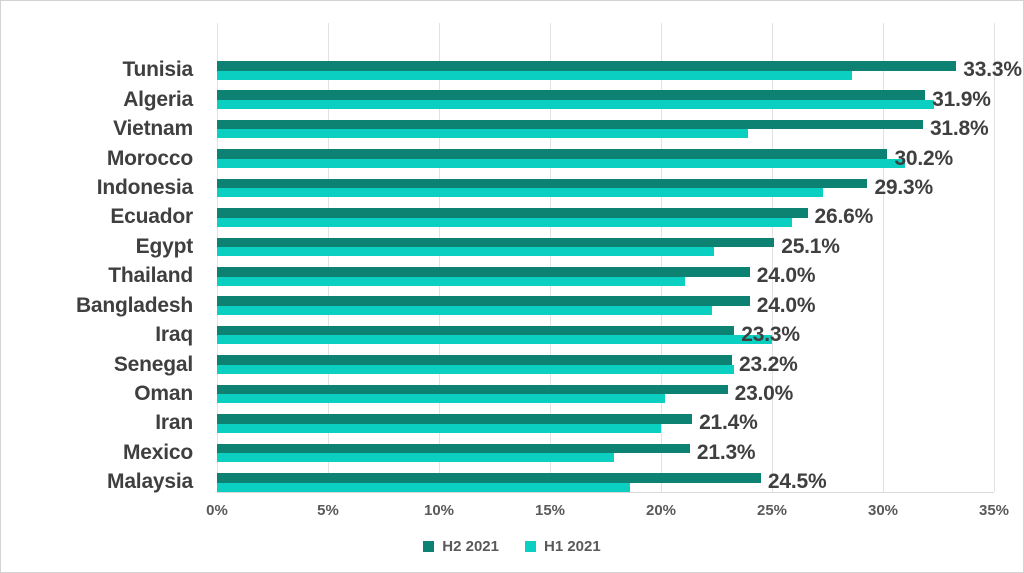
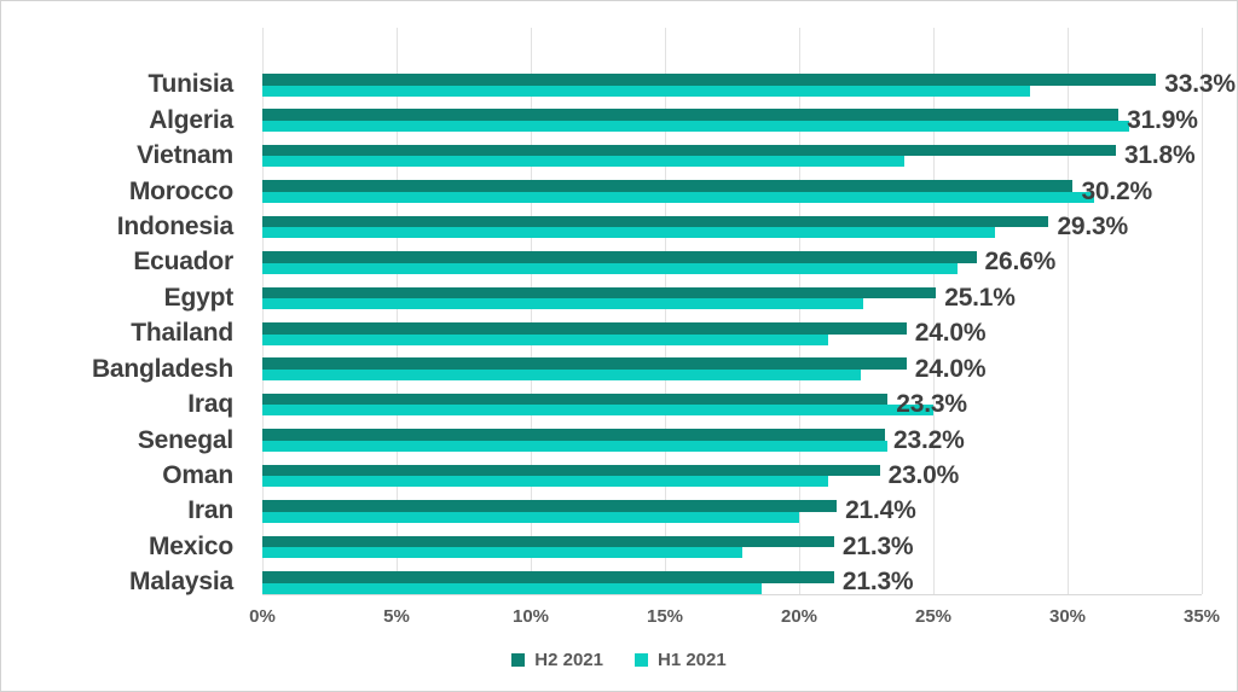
H1 2021/Oman: 20.2% -> 21.1%
H2 2021/Malaysia: 24.5% -> 21.3%
